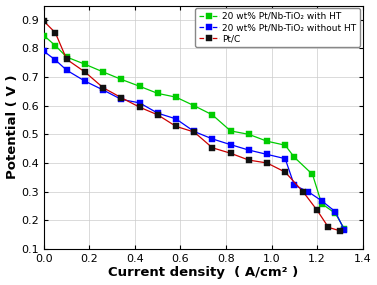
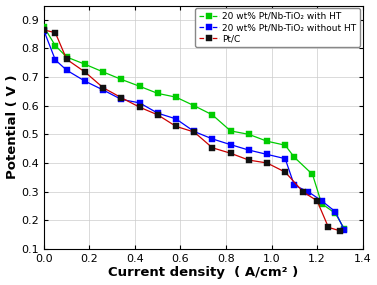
20 wt% Pt/Nb-TiO₂ with HT/0.0: 0.845 -> 0.875
20 wt% Pt/Nb-TiO₂ without HT/0.0: 0.790 -> 0.862
Pt/C/0.0: 0.895 -> 0.865
Pt/C/1.2: 0.235 -> 0.268
